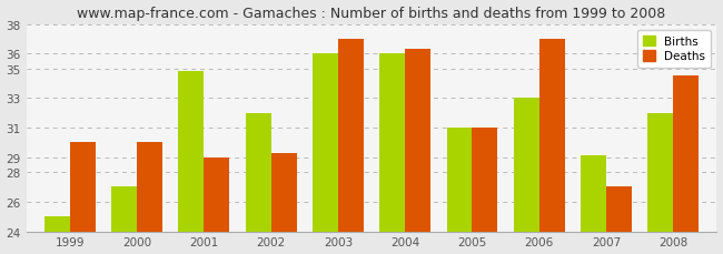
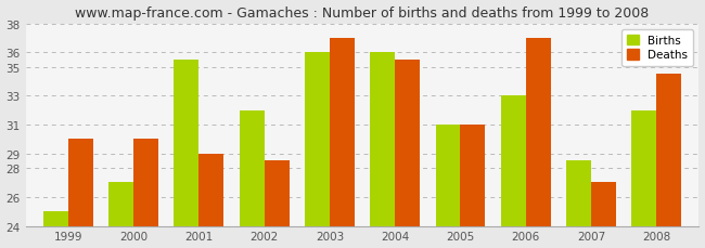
Births/2001: 34.8 -> 35.5
Deaths/2002: 29.3 -> 28.5
Deaths/2004: 36.3 -> 35.5
Births/2007: 29.1 -> 28.5
